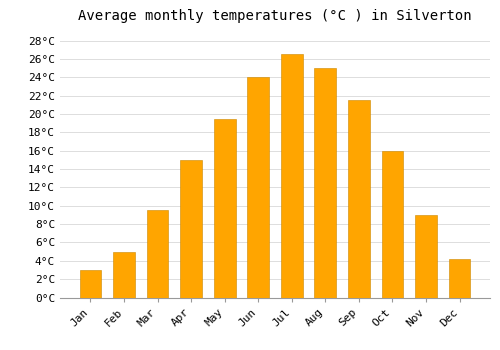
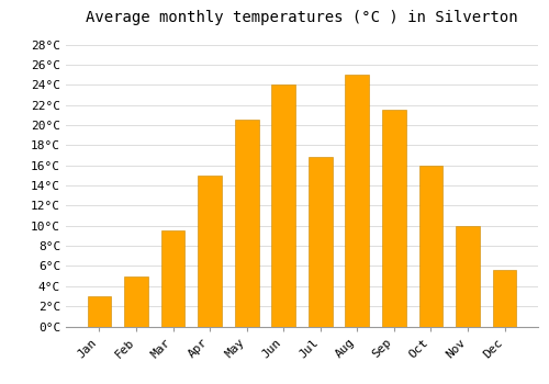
May: 19.5°C -> 20.6°C
Jul: 26.5°C -> 16.8°C
Nov: 9.0°C -> 10.0°C
Dec: 4.2°C -> 5.6°C
